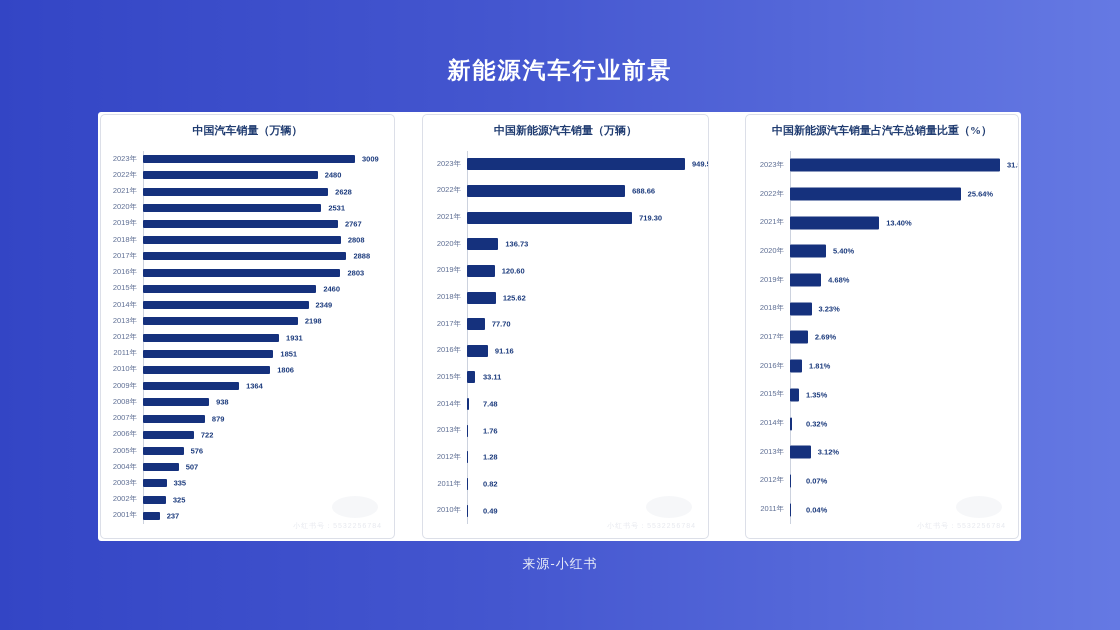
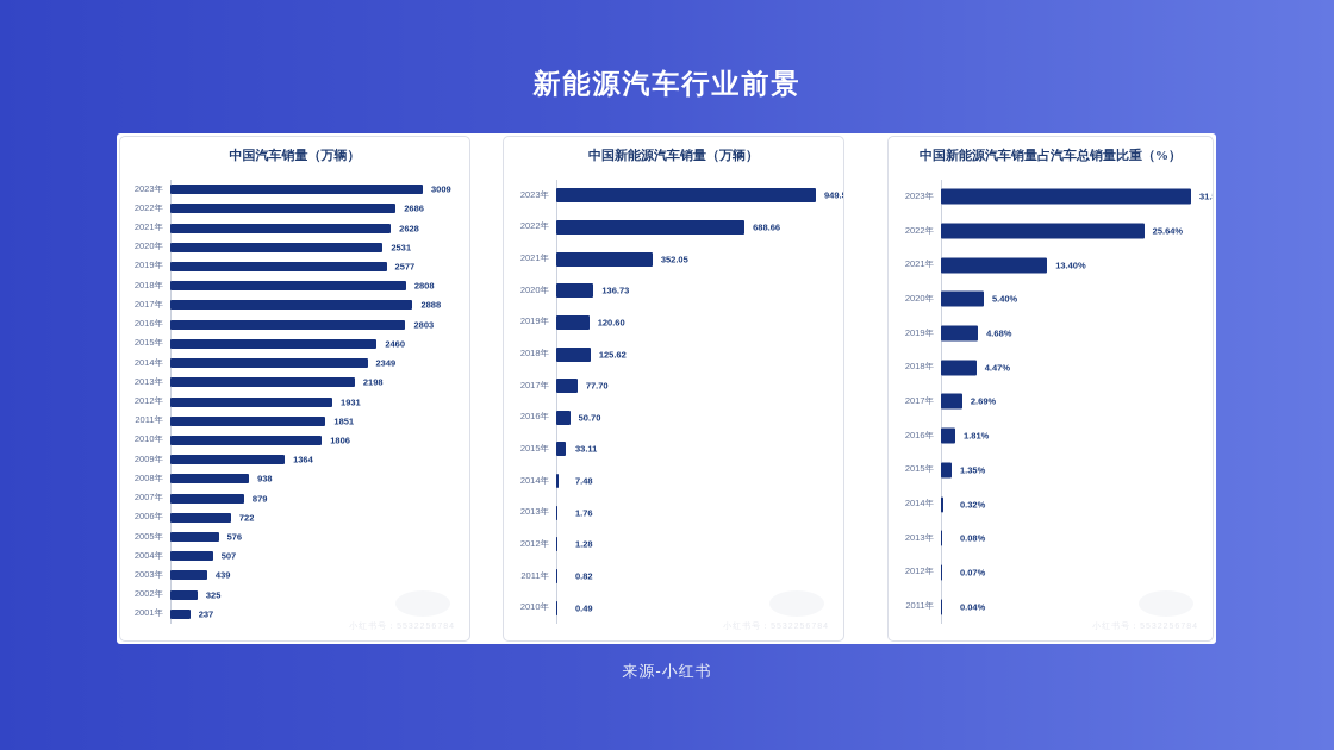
中国汽车销量（万辆）/2022年: 2480 -> 2686
中国汽车销量（万辆）/2019年: 2767 -> 2577
中国汽车销量（万辆）/2003年: 335 -> 439
中国新能源汽车销量（万辆）/2021年: 719.30 -> 352.05
中国新能源汽车销量（万辆）/2016年: 91.16 -> 50.70
中国新能源汽车销量占汽车总销量比重（%）/2018年: 3.23% -> 4.47%
中国新能源汽车销量占汽车总销量比重（%）/2013年: 3.12% -> 0.08%
